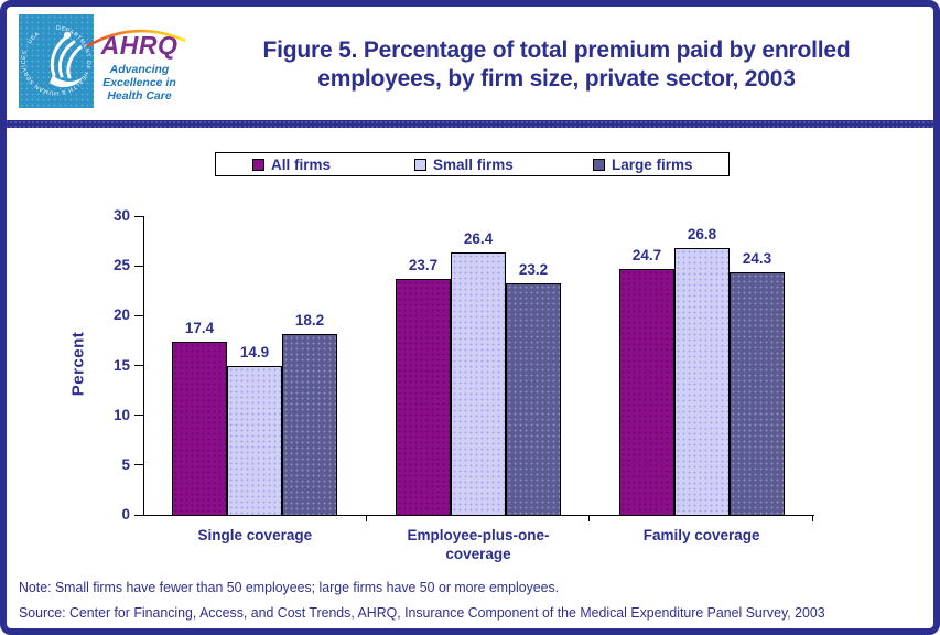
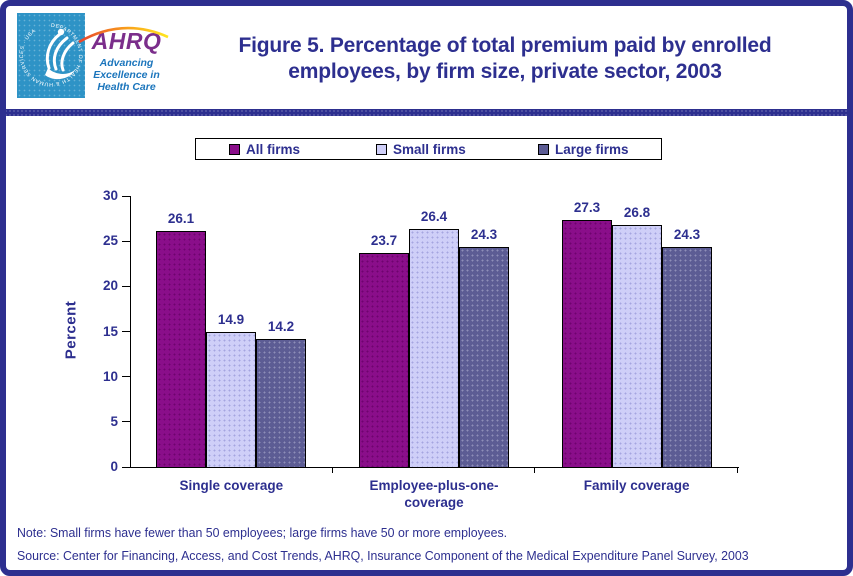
All firms/Single coverage: 17.4 -> 26.1
Large firms/Single coverage: 18.2 -> 14.2
Large firms/Employee-plus-one- coverage: 23.2 -> 24.3
All firms/Family coverage: 24.7 -> 27.3
